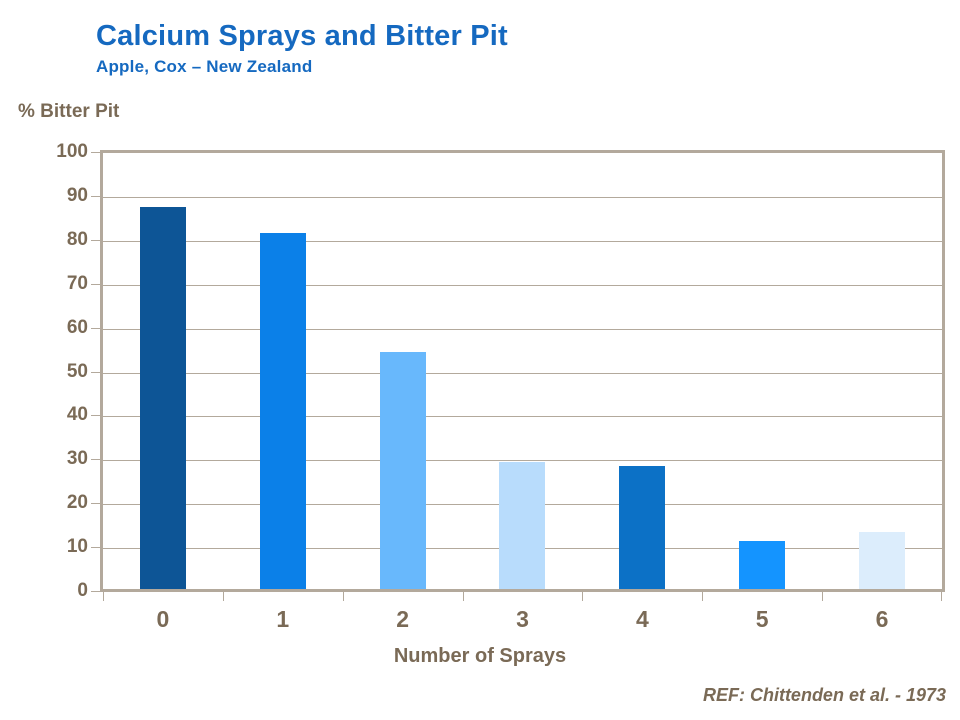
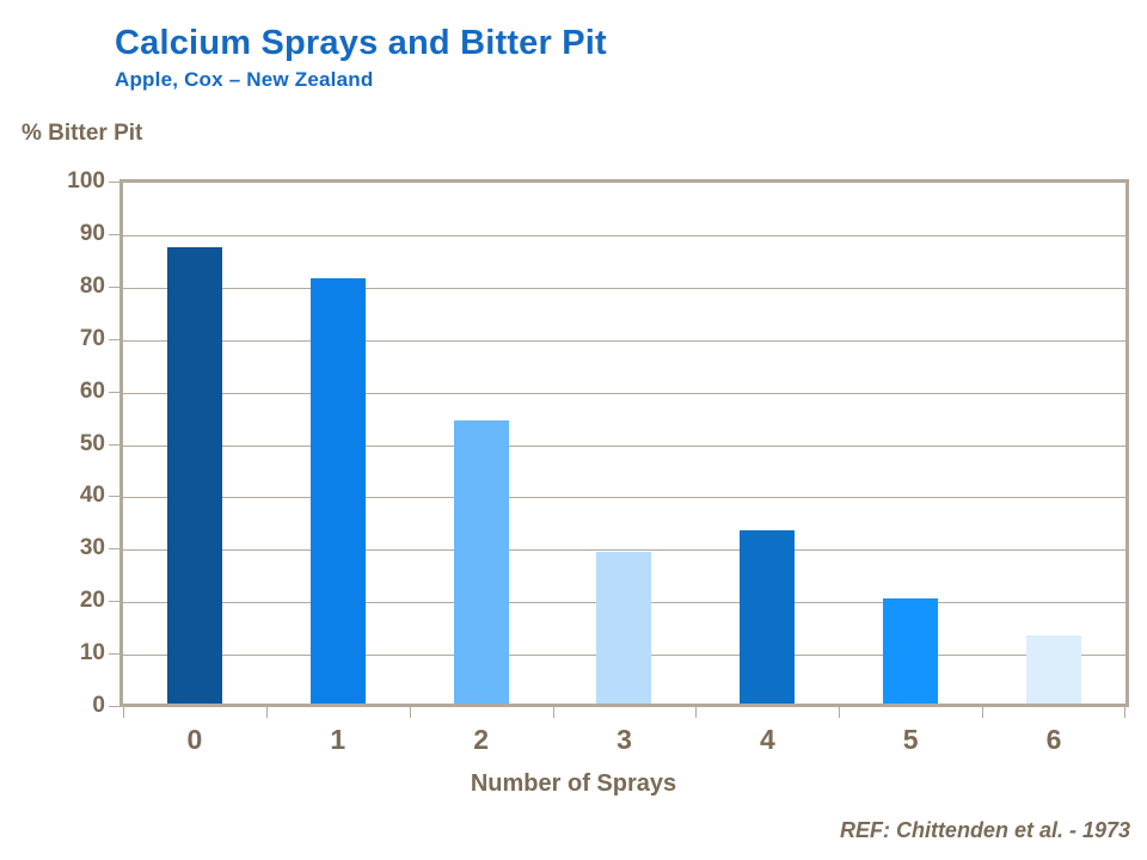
4: 28 -> 33
5: 11 -> 20
